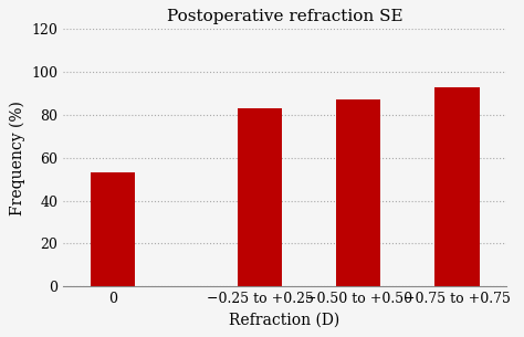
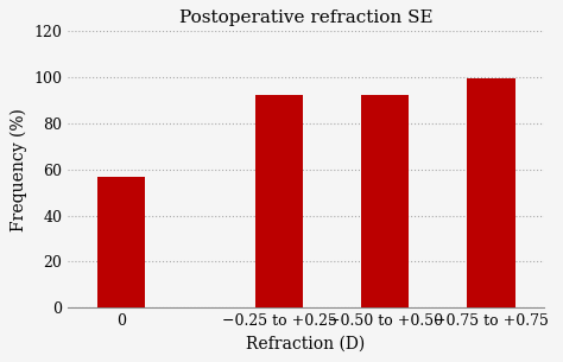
0: 53 -> 57
−0.25 to +0.25: 83 -> 92
−0.50 to +0.50: 87 -> 92
−0.75 to +0.75: 93 -> 100
